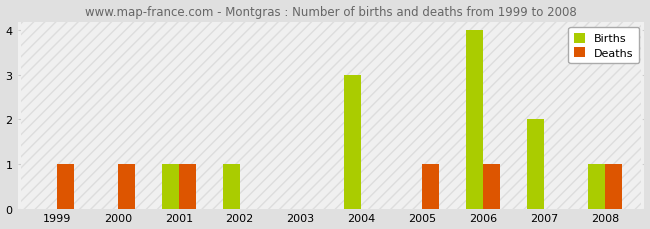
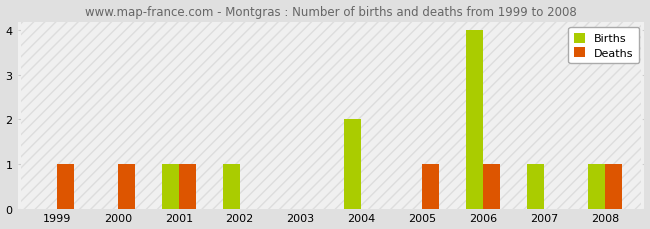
Births/2004: 3 -> 2
Births/2007: 2 -> 1
